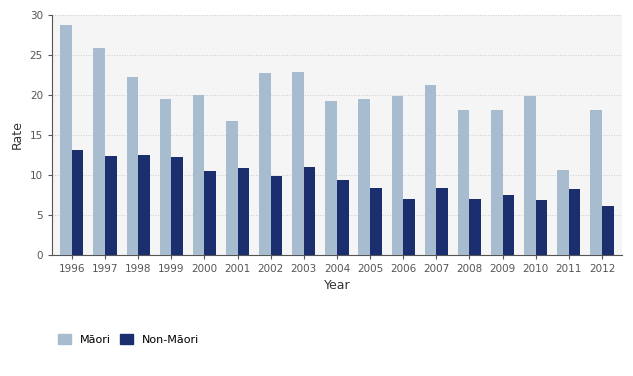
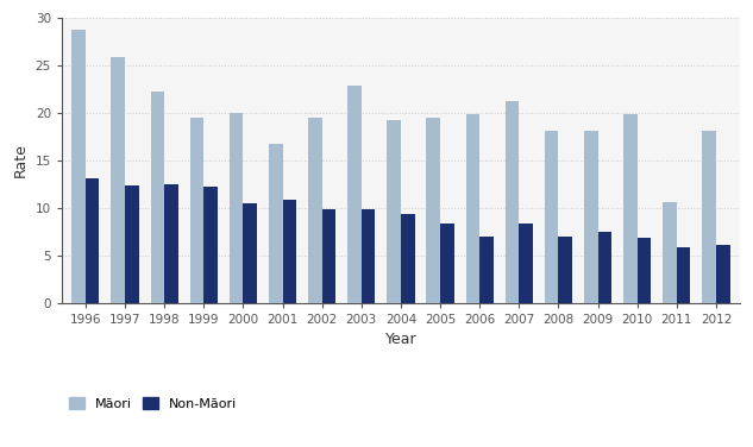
Māori/2002: 22.8 -> 19.5
Non-Māori/2003: 11.0 -> 9.9
Non-Māori/2011: 8.2 -> 5.9
